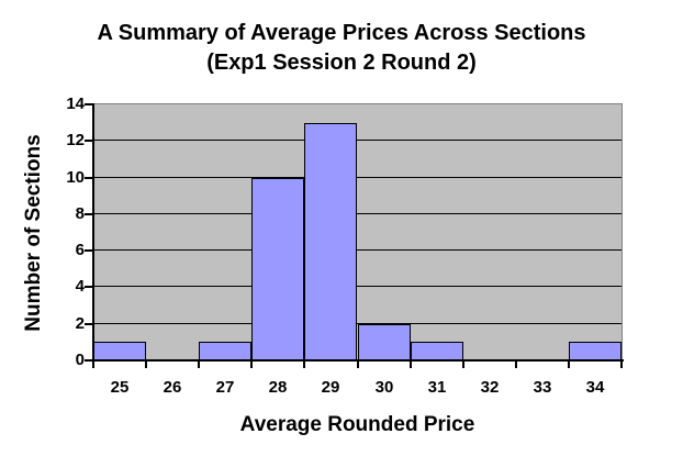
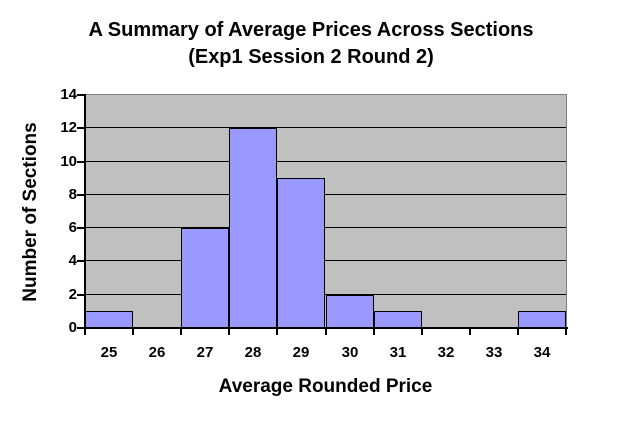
27: 1 -> 6
28: 10 -> 12
29: 13 -> 9
